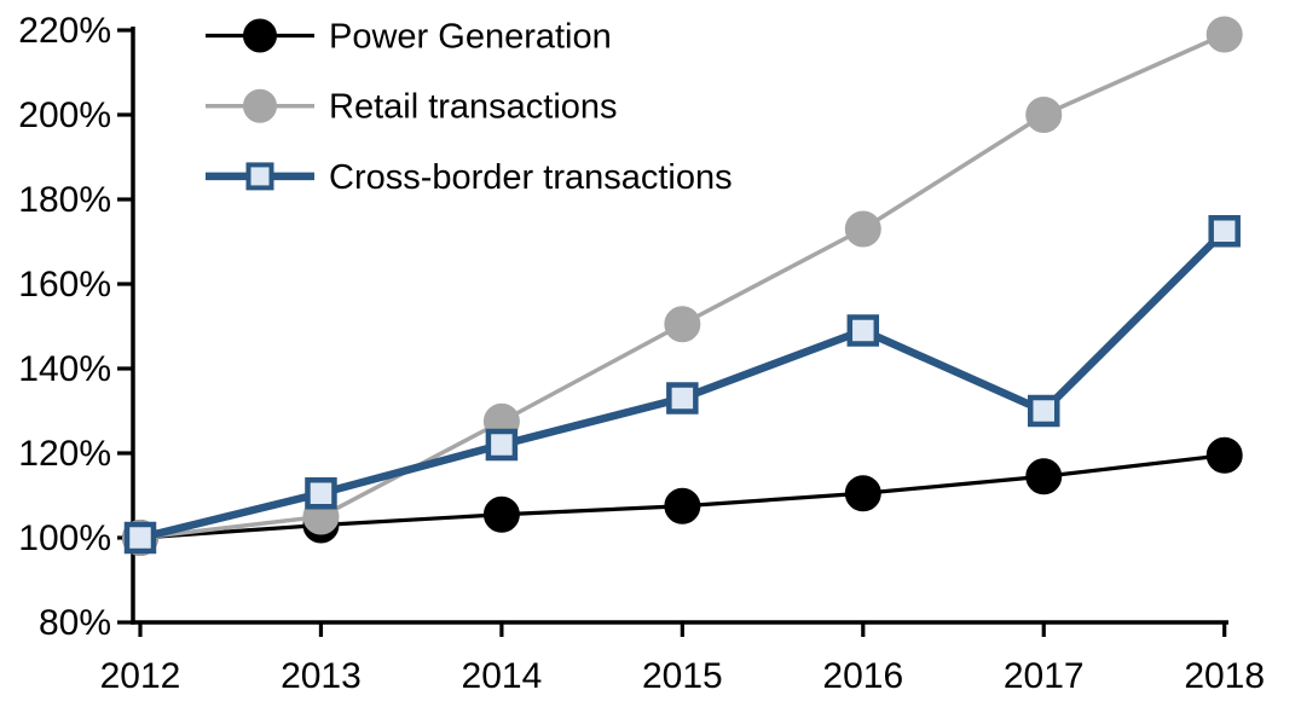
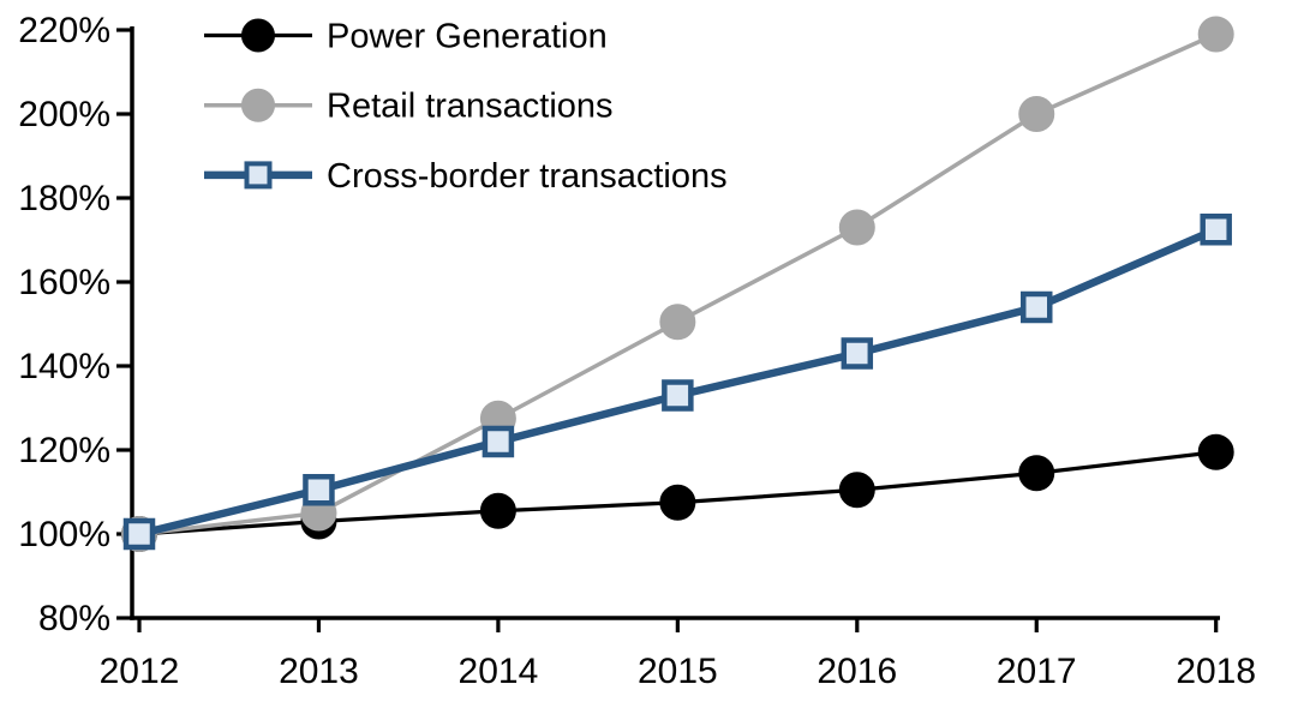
Cross-border transactions/2016: 149% -> 143%
Cross-border transactions/2017: 130% -> 154%
